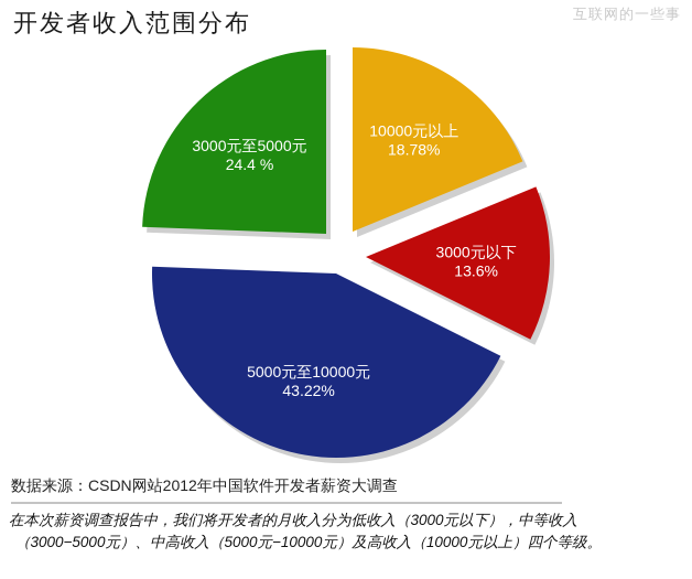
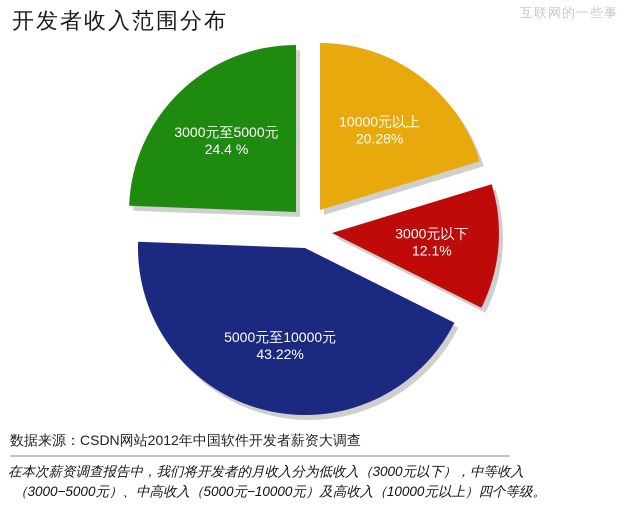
10000元以上: 18.78% -> 20.28%
3000元以下: 13.6% -> 12.1%
